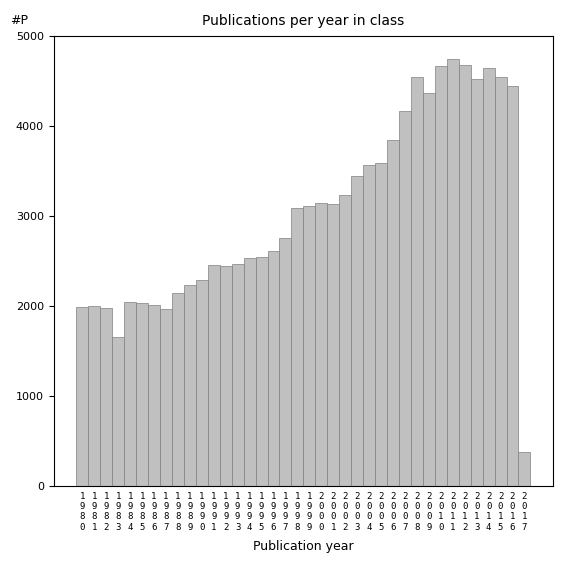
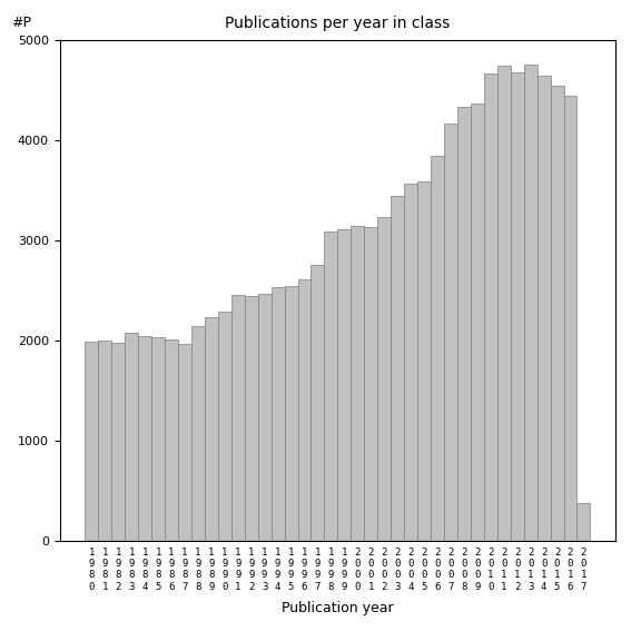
1 9 8 3: 1660 -> 2080
2 0 0 8: 4540 -> 4330
2 0 1 3: 4520 -> 4760
